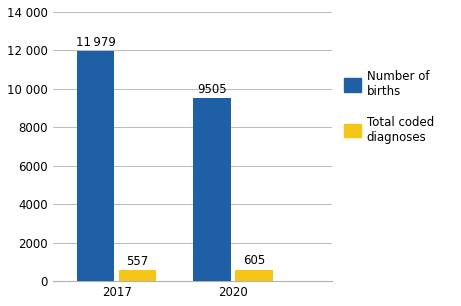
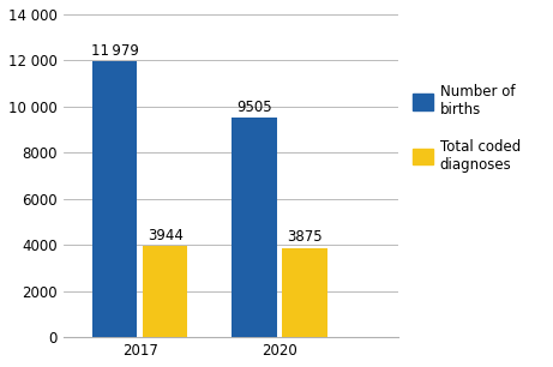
Total coded diagnoses/2017: 557 -> 3944
Total coded diagnoses/2020: 605 -> 3875
